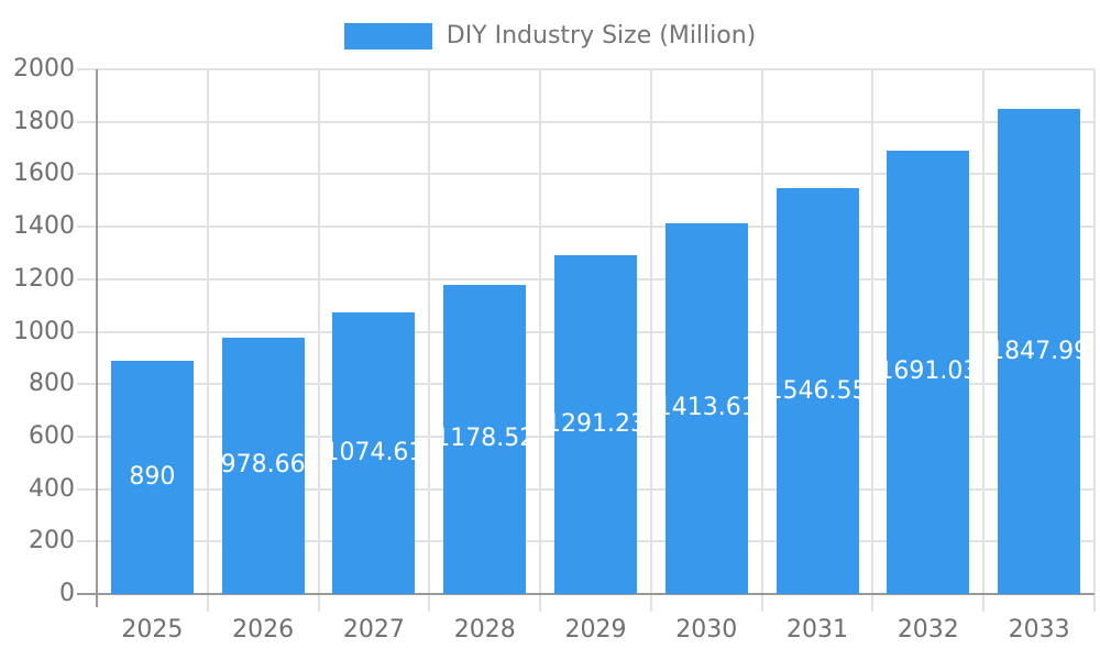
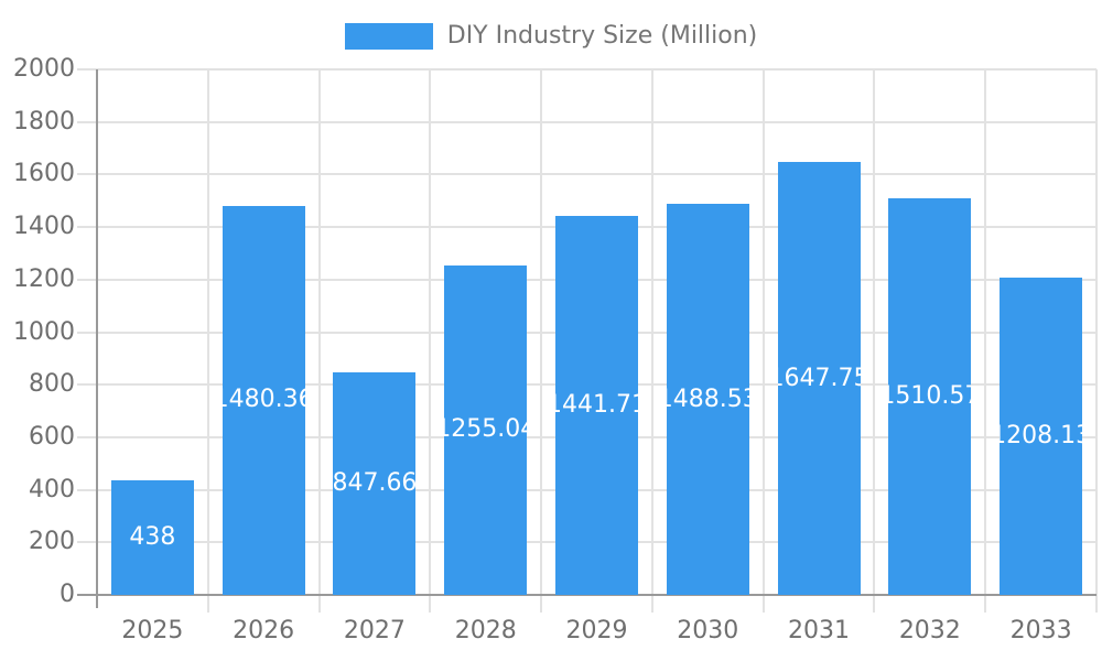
2025: 890 -> 438
2026: 978.66 -> 1480.36
2027: 1074.61 -> 847.66
2028: 1178.52 -> 1255.04
2029: 1291.23 -> 1441.71
2030: 1413.61 -> 1488.53
2031: 1546.55 -> 1647.75
2032: 1691.03 -> 1510.57
2033: 1847.99 -> 1208.13
